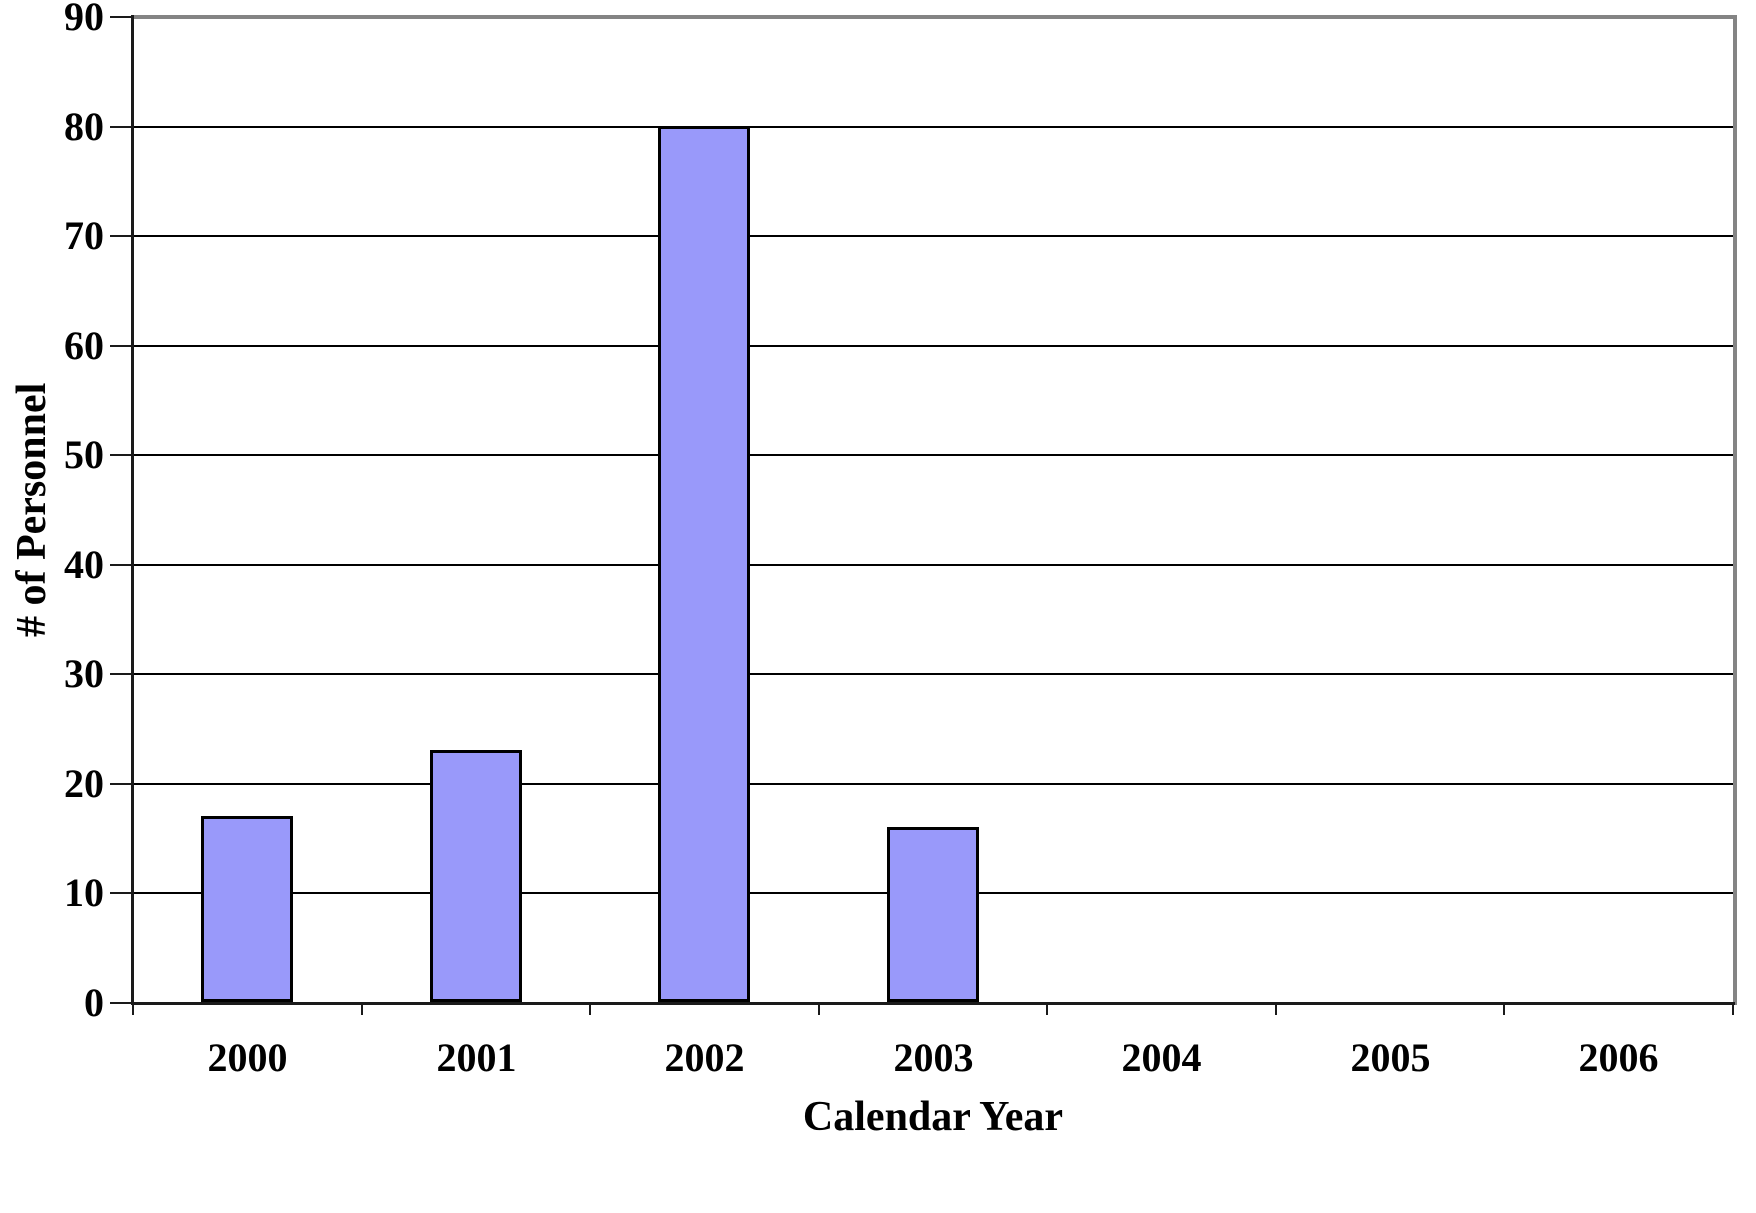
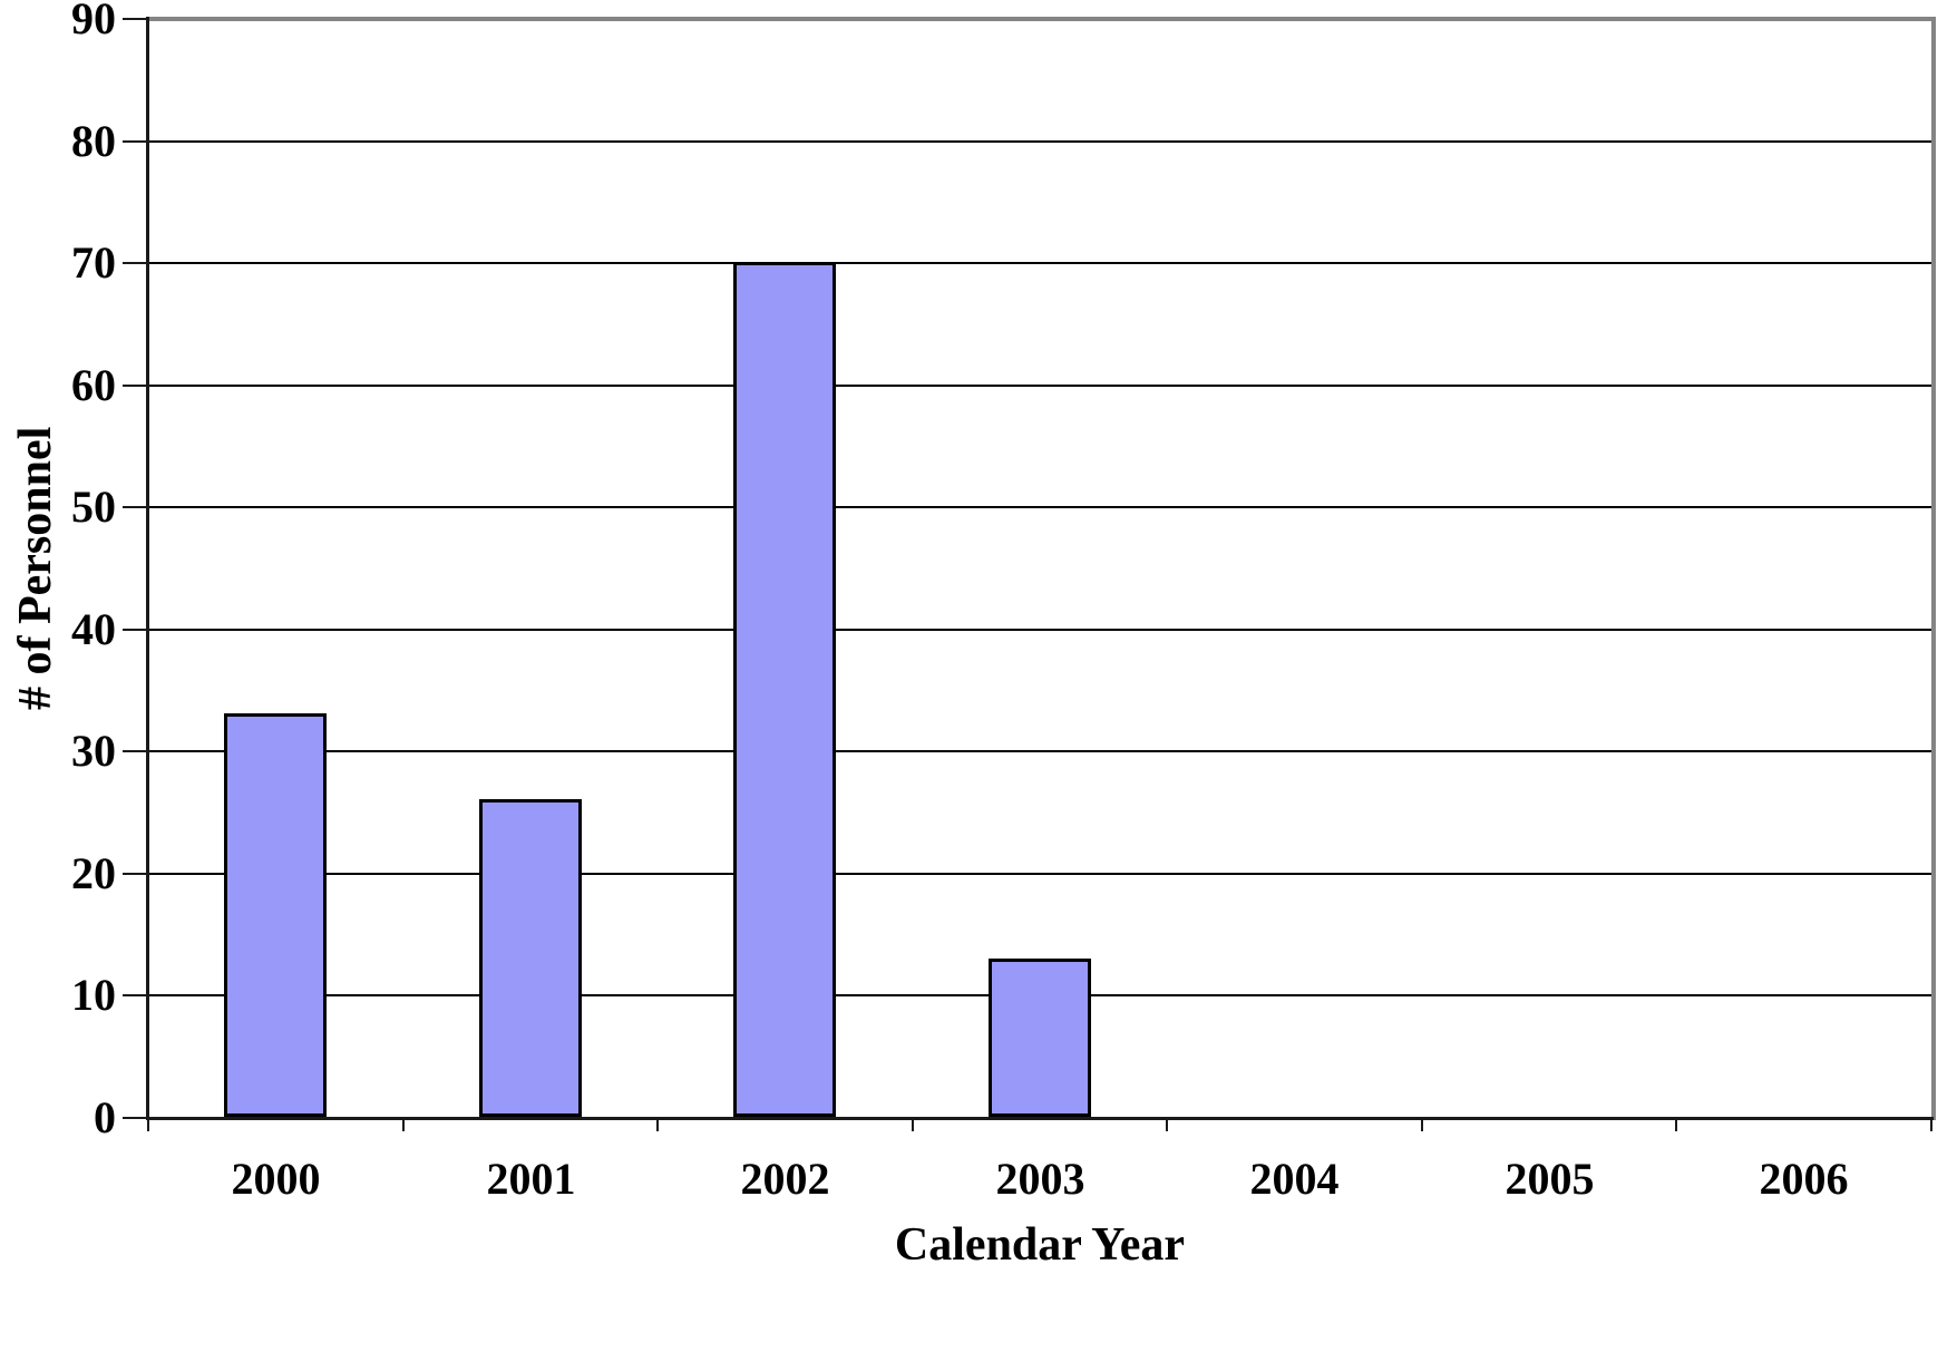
2000: 17 -> 33
2001: 23 -> 26
2002: 80 -> 70
2003: 16 -> 13
